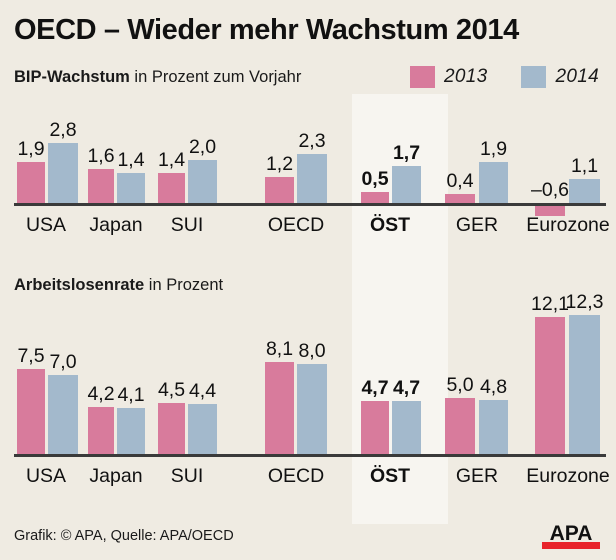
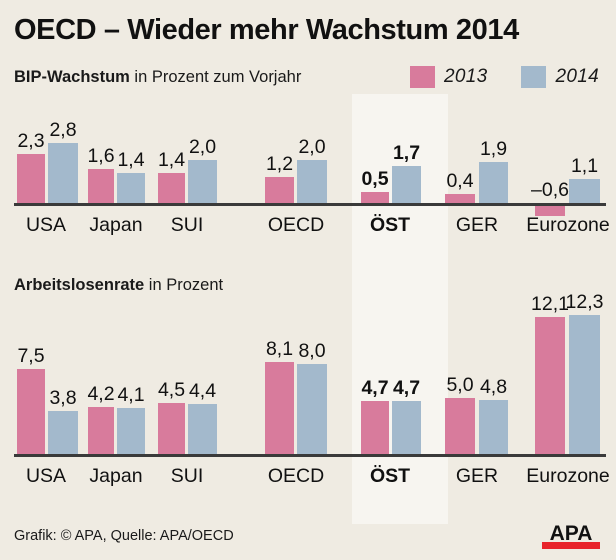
BIP-Wachstum in Prozent zum Vorjahr/2013/USA: 1,9 -> 2,3
BIP-Wachstum in Prozent zum Vorjahr/2014/OECD: 2,3 -> 2,0
Arbeitslosenrate in Prozent/2014/USA: 7,0 -> 3,8
